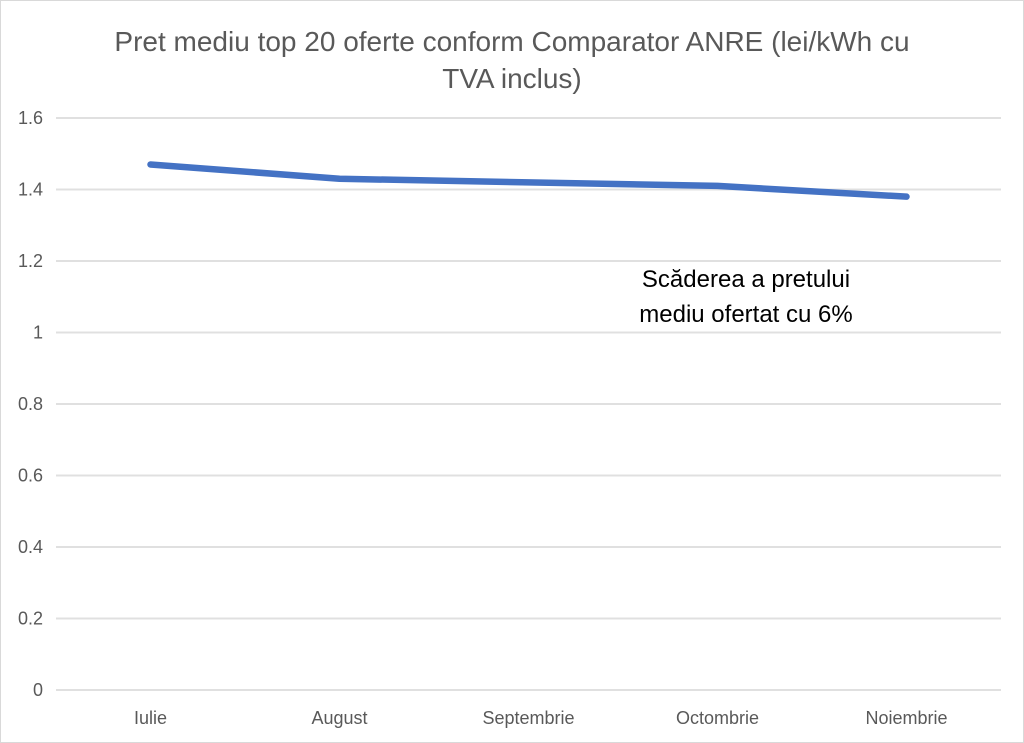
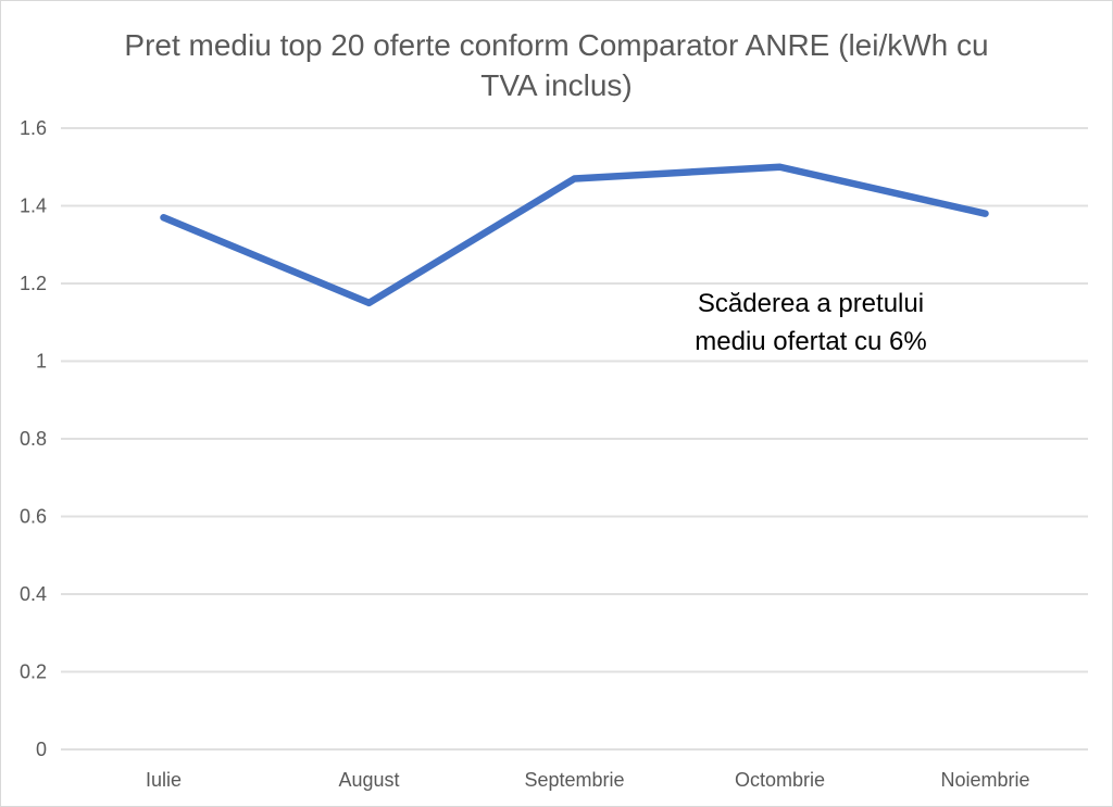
Iulie: 1.47 -> 1.37
August: 1.43 -> 1.15
Septembrie: 1.42 -> 1.47
Octombrie: 1.41 -> 1.50
